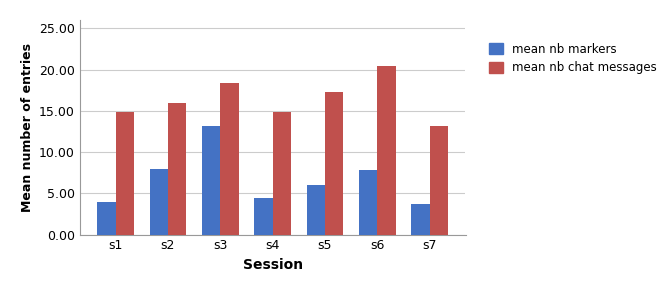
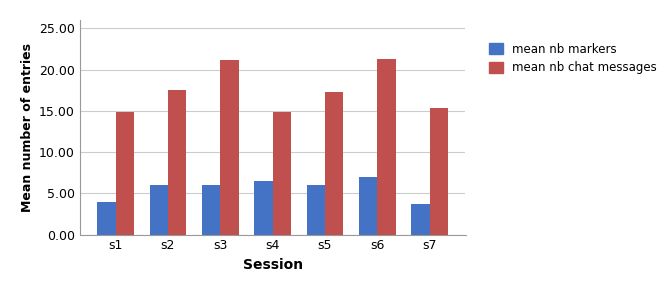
mean nb markers/s2: 8.0 -> 6.0
mean nb chat messages/s2: 16.0 -> 17.5
mean nb markers/s3: 13.2 -> 6.0
mean nb chat messages/s3: 18.4 -> 21.1
mean nb markers/s4: 4.4 -> 6.5
mean nb markers/s6: 7.8 -> 7.0
mean nb chat messages/s6: 20.4 -> 21.3
mean nb chat messages/s7: 13.2 -> 15.3
